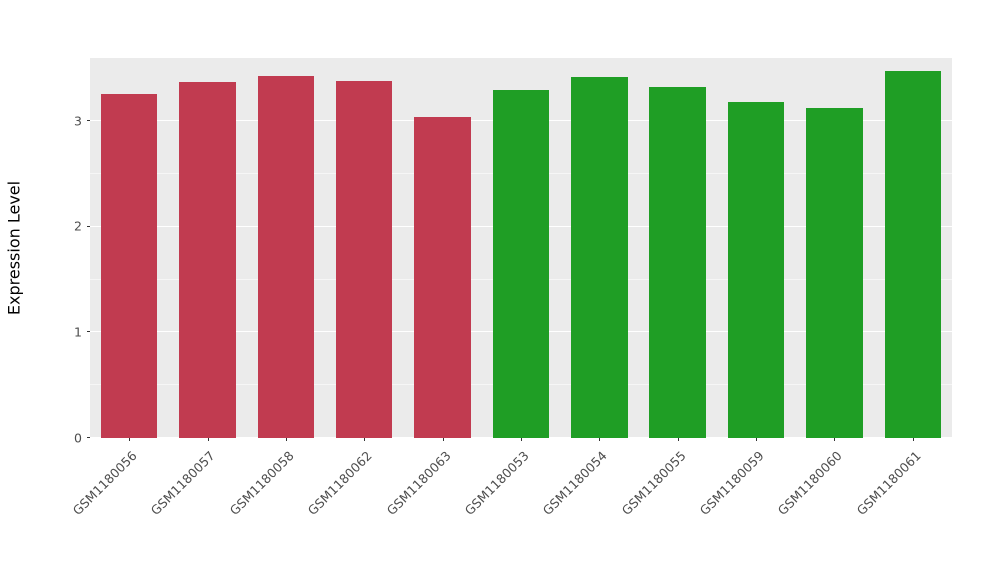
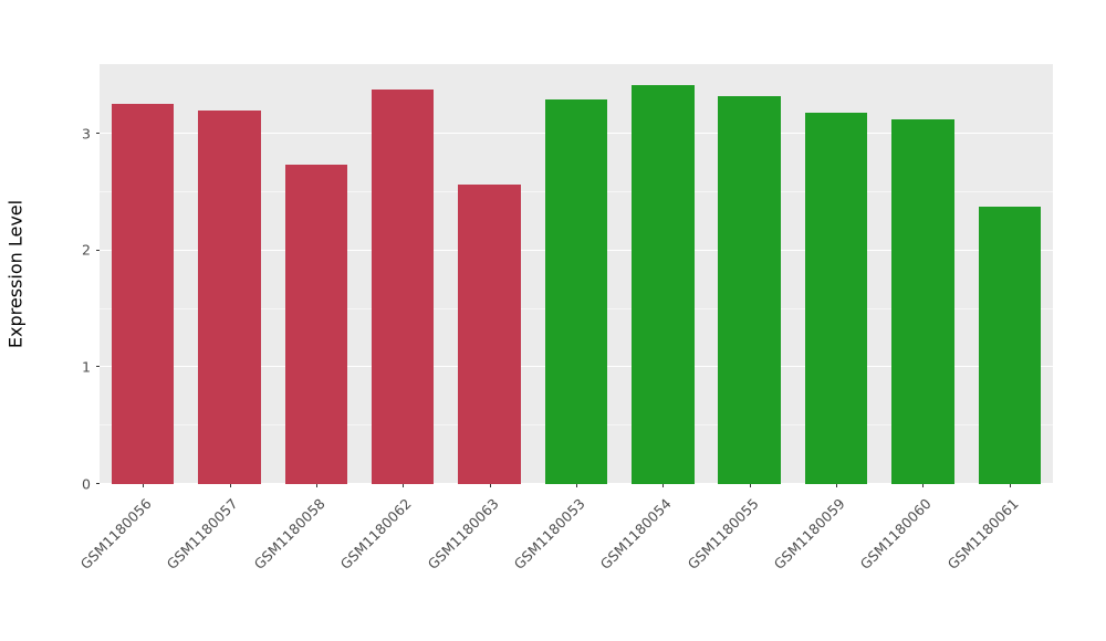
GSM1180057: 3.37 -> 3.20
GSM1180058: 3.43 -> 2.74
GSM1180063: 3.04 -> 2.57
GSM1180061: 3.48 -> 2.38
